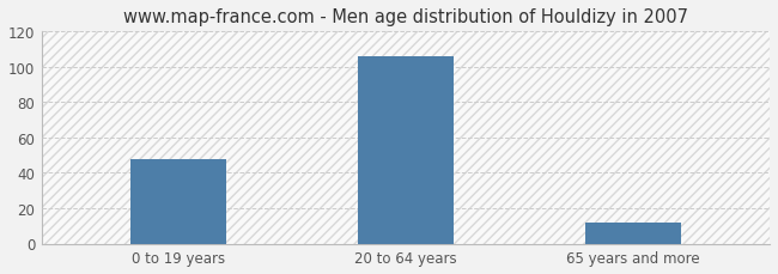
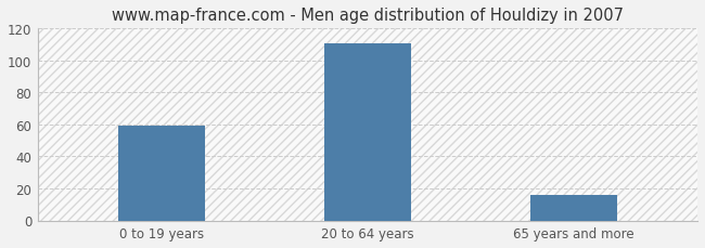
0 to 19 years: 48 -> 59
20 to 64 years: 106 -> 111
65 years and more: 12 -> 16
